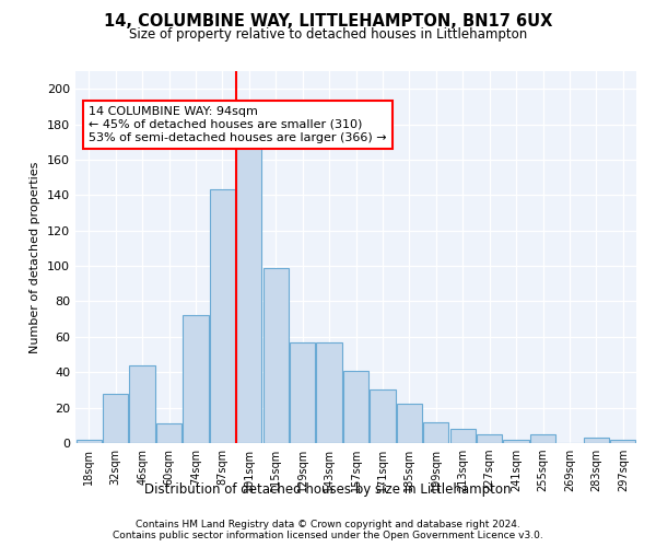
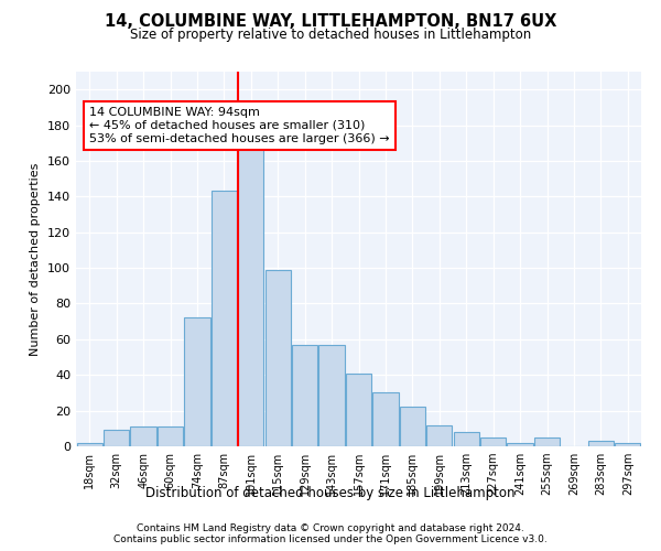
32sqm: 28 -> 9
46sqm: 44 -> 11
